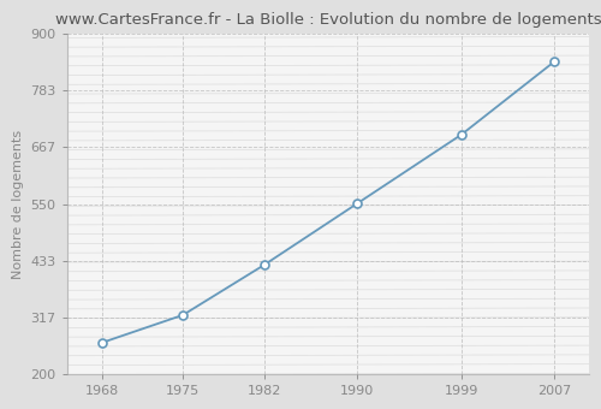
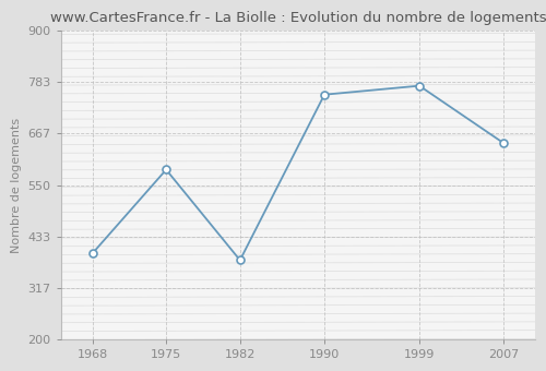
1968: 265 -> 395
1975: 322 -> 585
1982: 425 -> 380
1990: 551 -> 755
1999: 693 -> 775
2007: 843 -> 645
